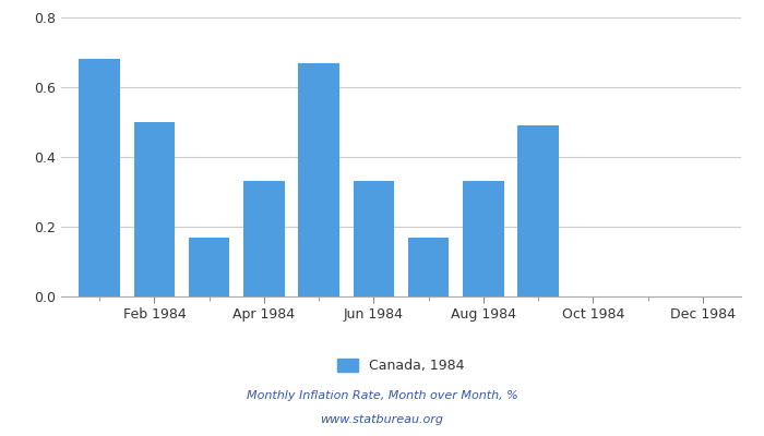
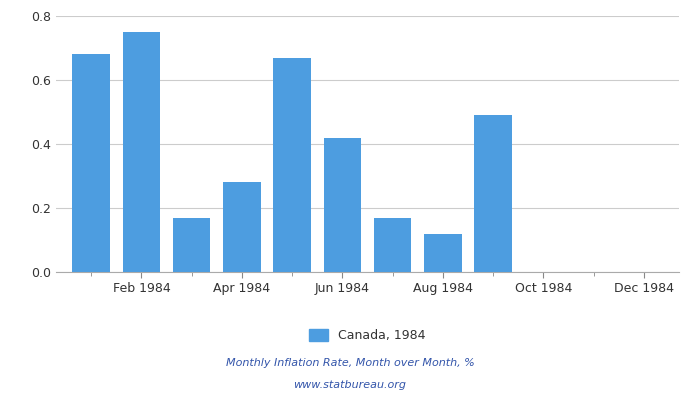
Feb 1984: 0.50 -> 0.75
Apr 1984: 0.33 -> 0.28
Jun 1984: 0.33 -> 0.42
Aug 1984: 0.33 -> 0.12
